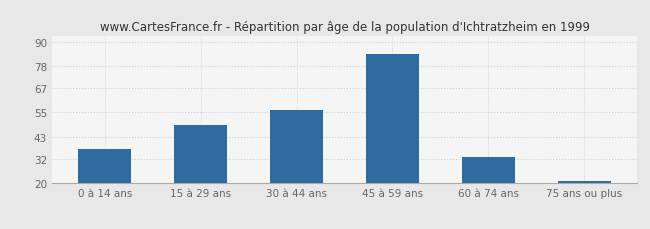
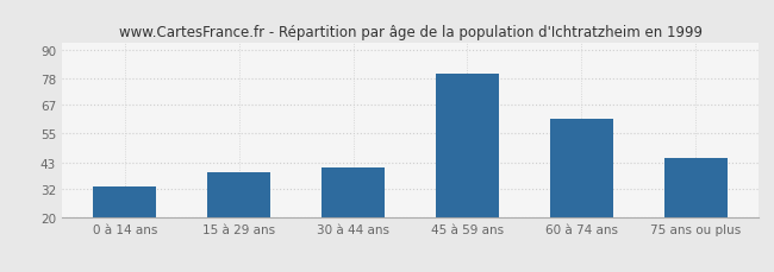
0 à 14 ans: 37 -> 33
15 à 29 ans: 49 -> 39
30 à 44 ans: 56 -> 41
45 à 59 ans: 84 -> 80
60 à 74 ans: 33 -> 61
75 ans ou plus: 21 -> 45
